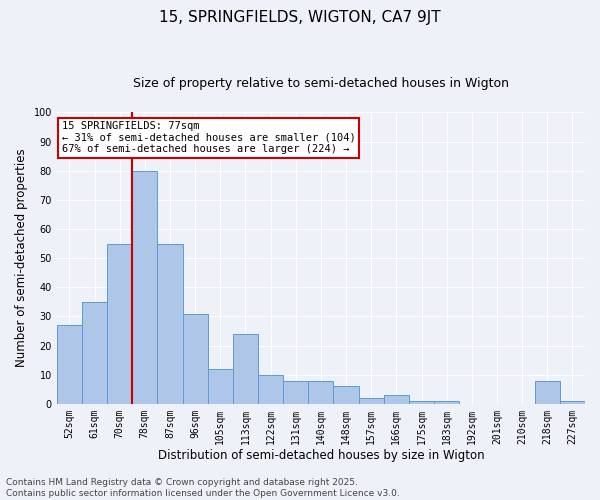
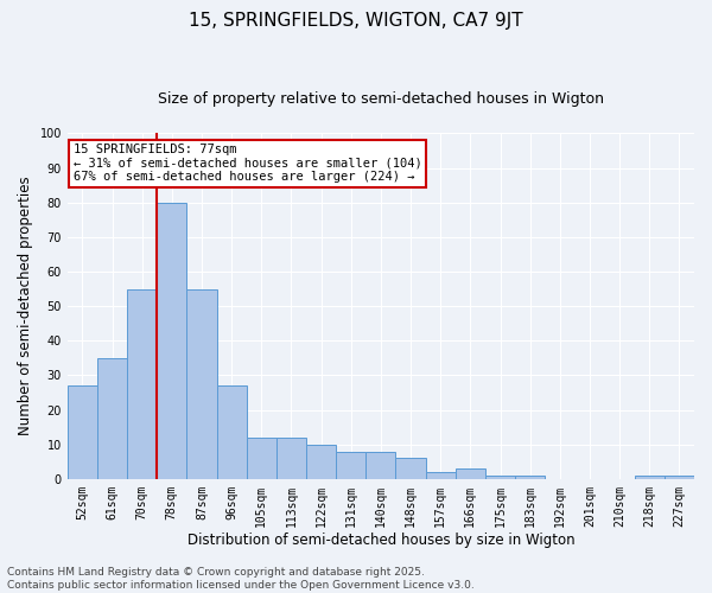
96sqm: 31 -> 27
113sqm: 24 -> 12
218sqm: 8 -> 1
